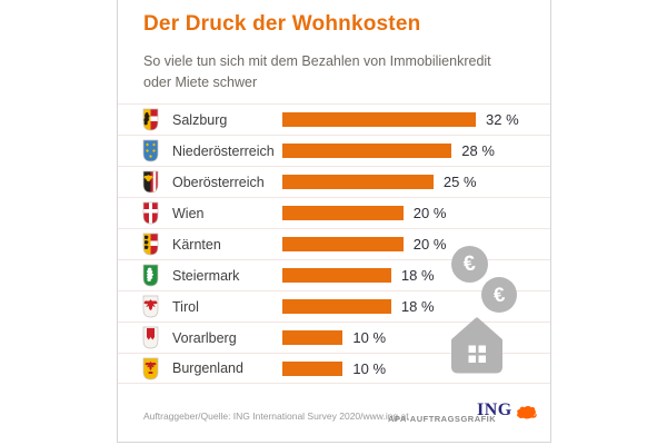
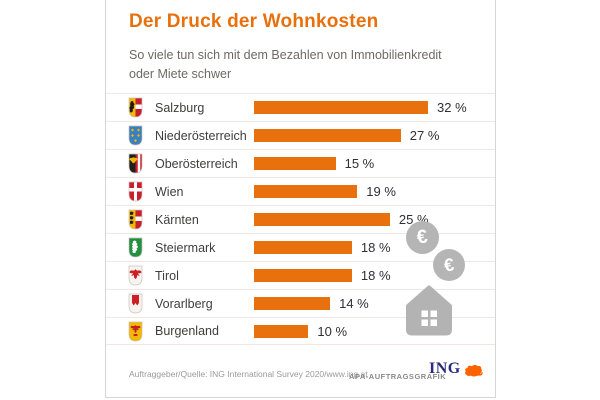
Niederösterreich: 28 -> 27
Oberösterreich: 25 -> 15
Wien: 20 -> 19
Kärnten: 20 -> 25
Vorarlberg: 10 -> 14
